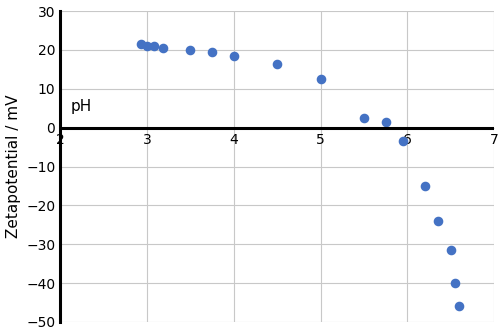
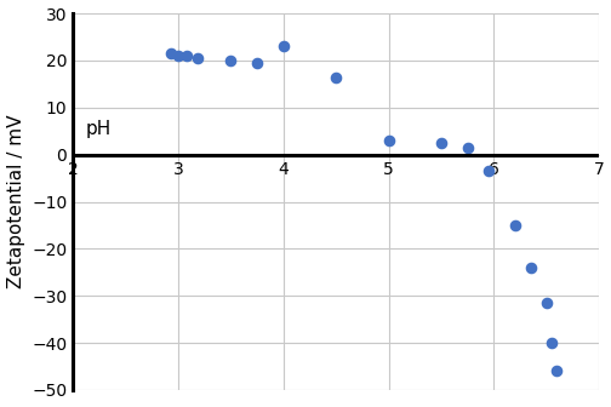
4: 18.5 -> 23.0
5: 12.5 -> 3.0
